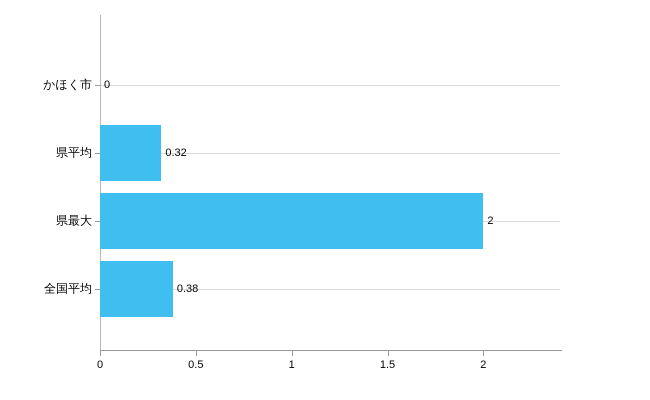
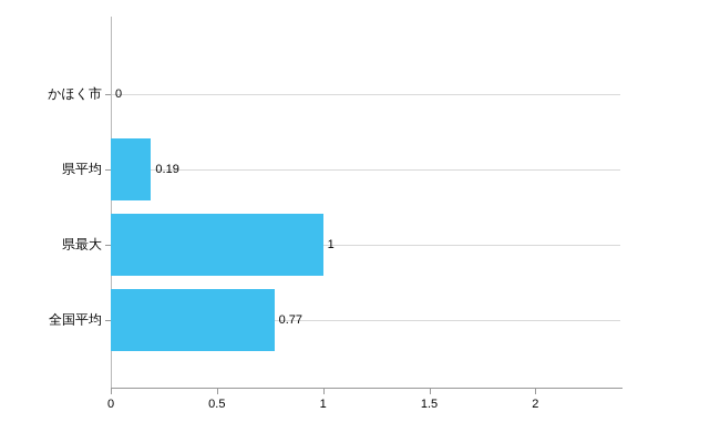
県平均: 0.32 -> 0.19
県最大: 2 -> 1
全国平均: 0.38 -> 0.77
